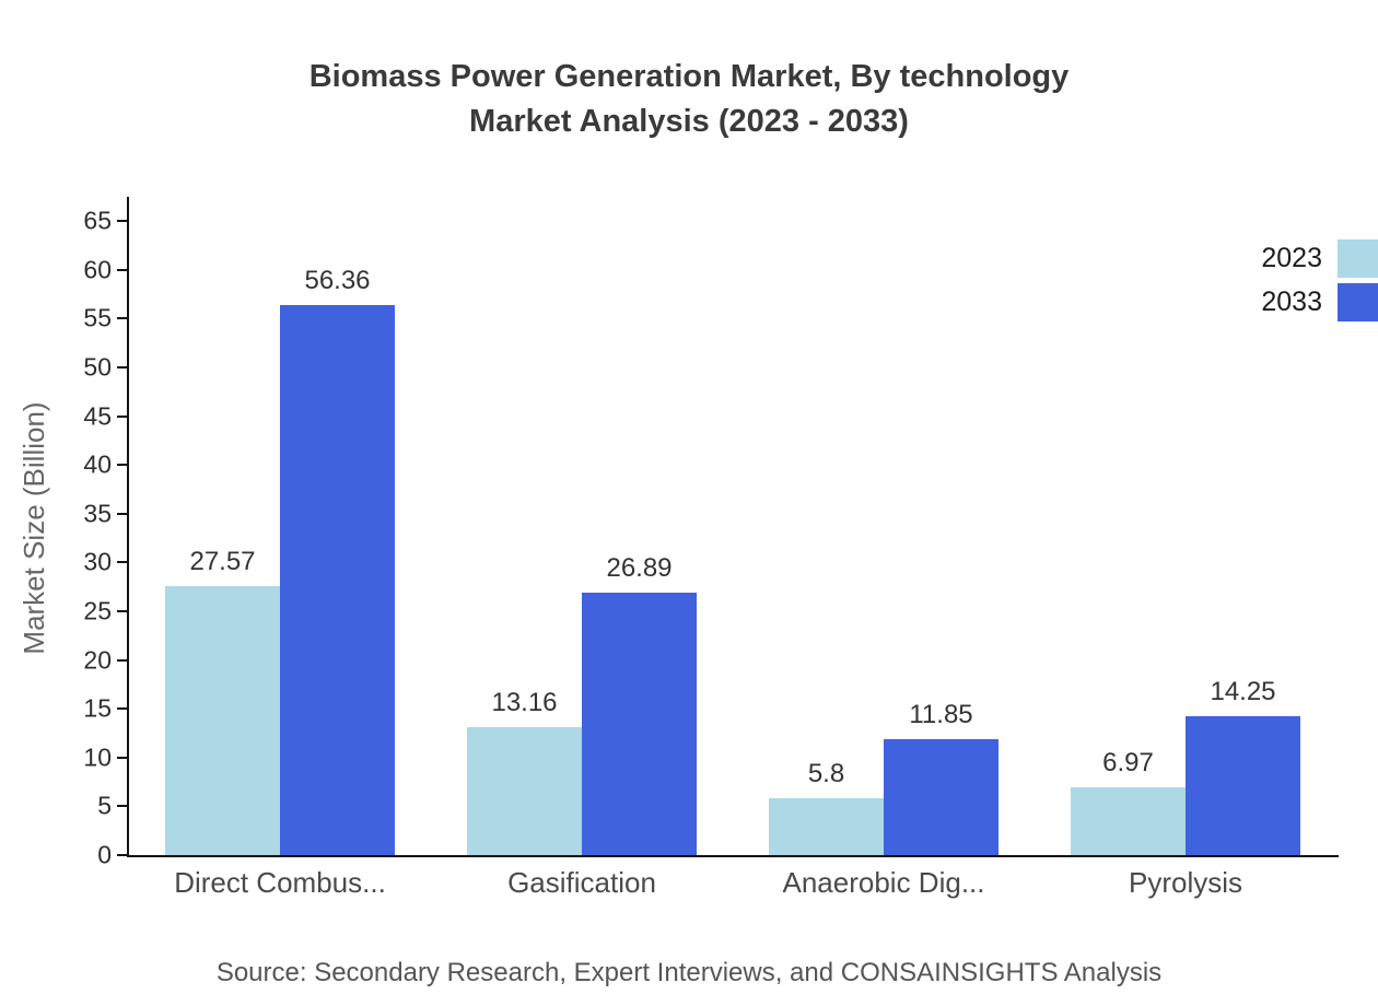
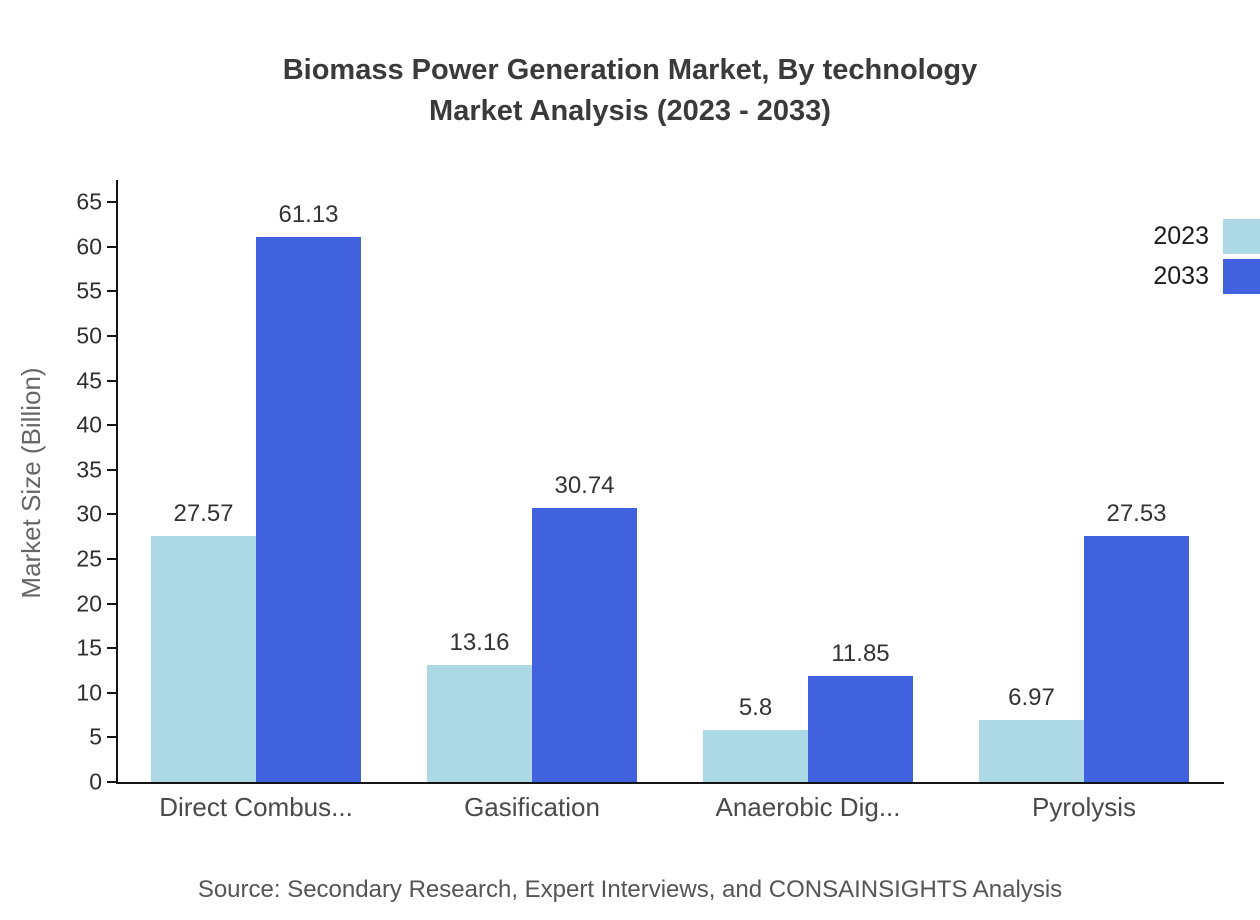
2033/Direct Combus...: 56.36 -> 61.13
2033/Gasification: 26.89 -> 30.74
2033/Pyrolysis: 14.25 -> 27.53
